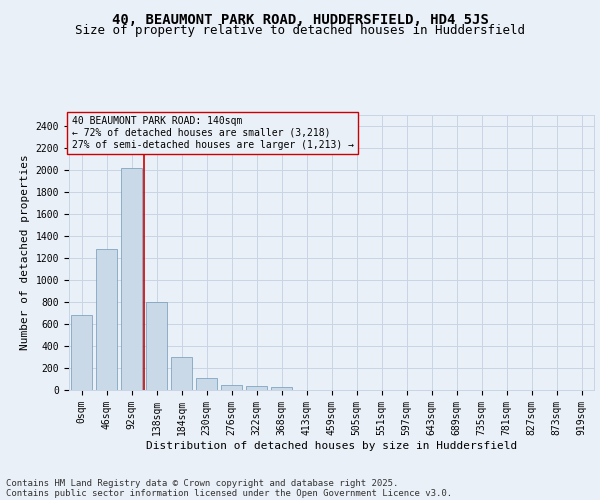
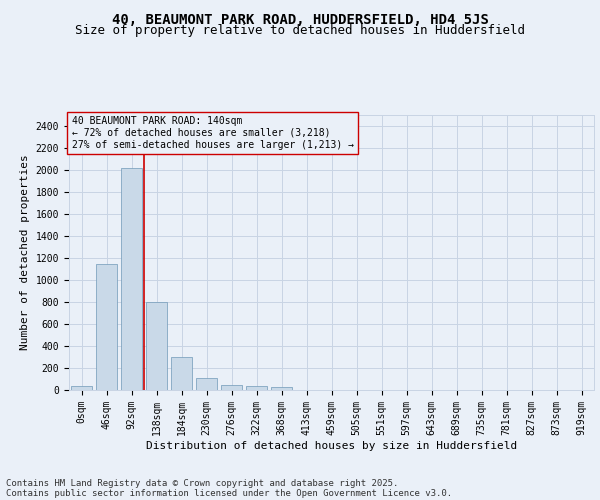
0sqm: 680 -> 40
46sqm: 1280 -> 1150
